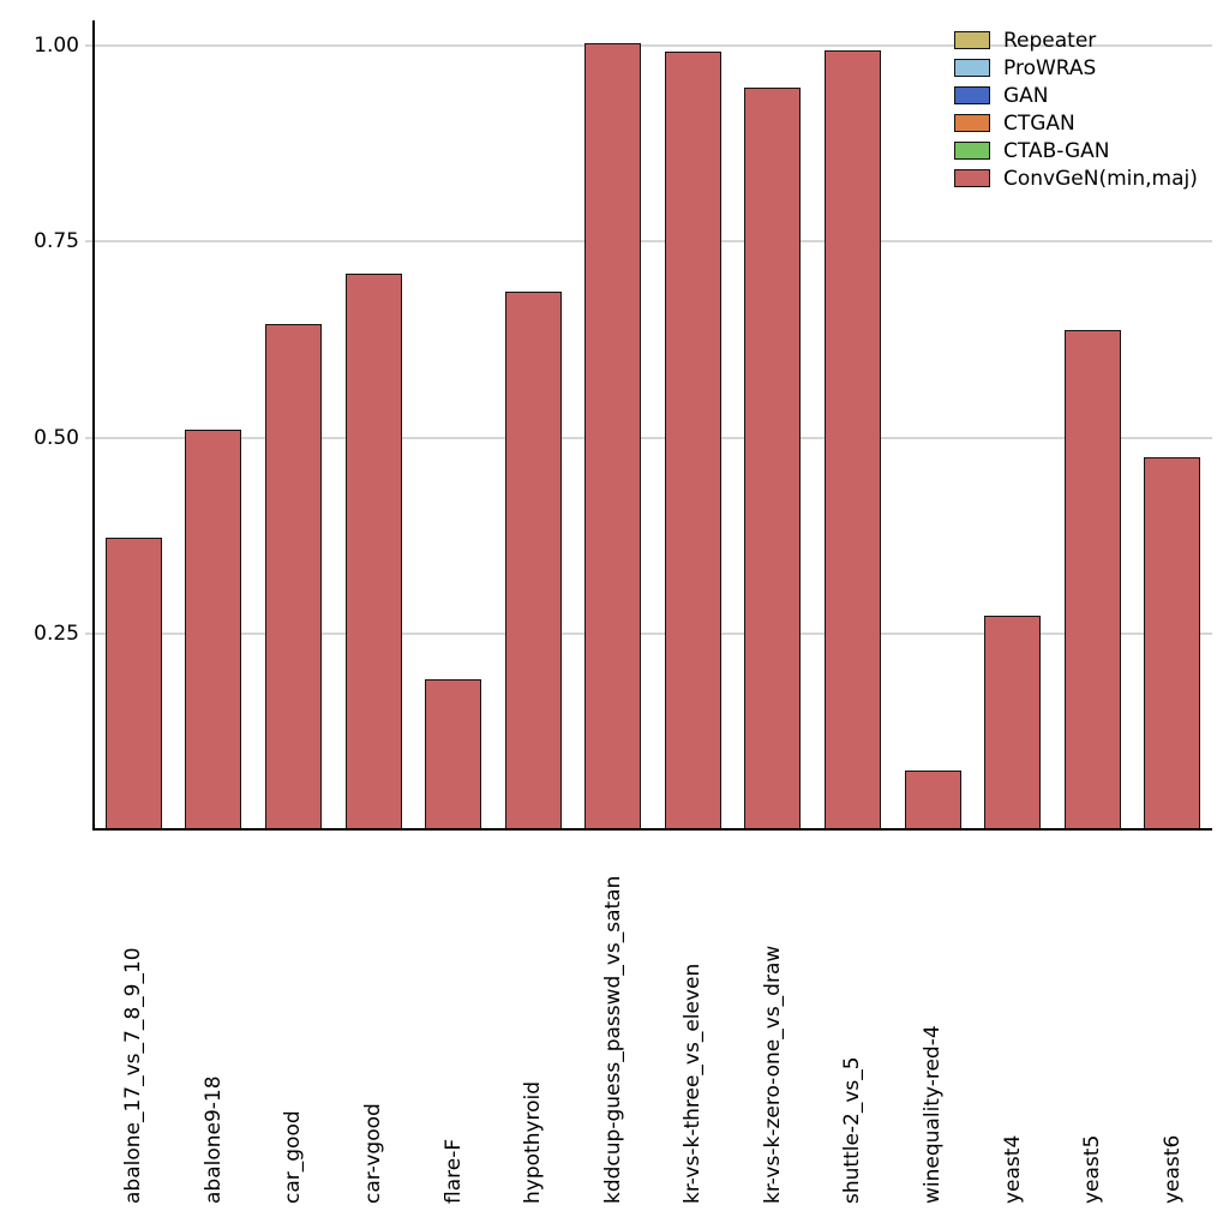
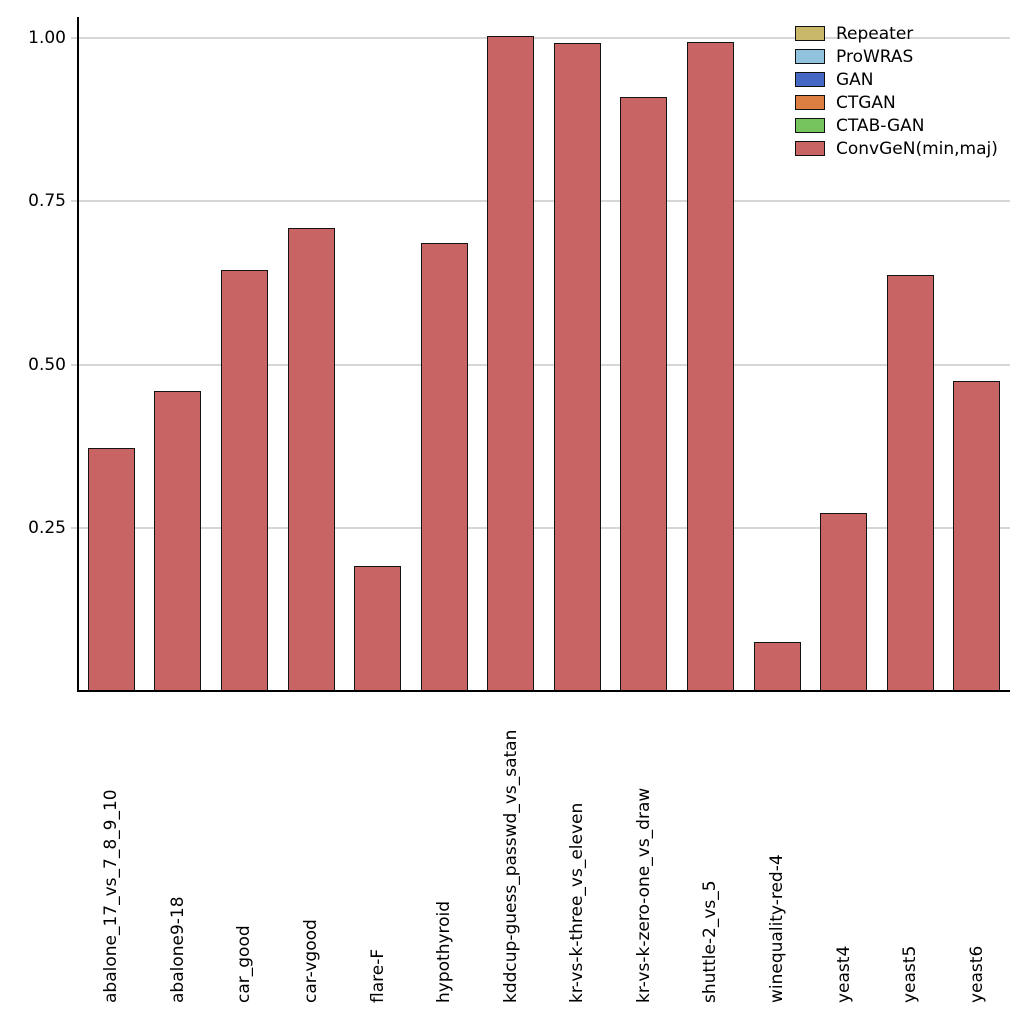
abalone9-18: 0.51 -> 0.46
kr-vs-k-zero-one_vs_draw: 0.95 -> 0.91
